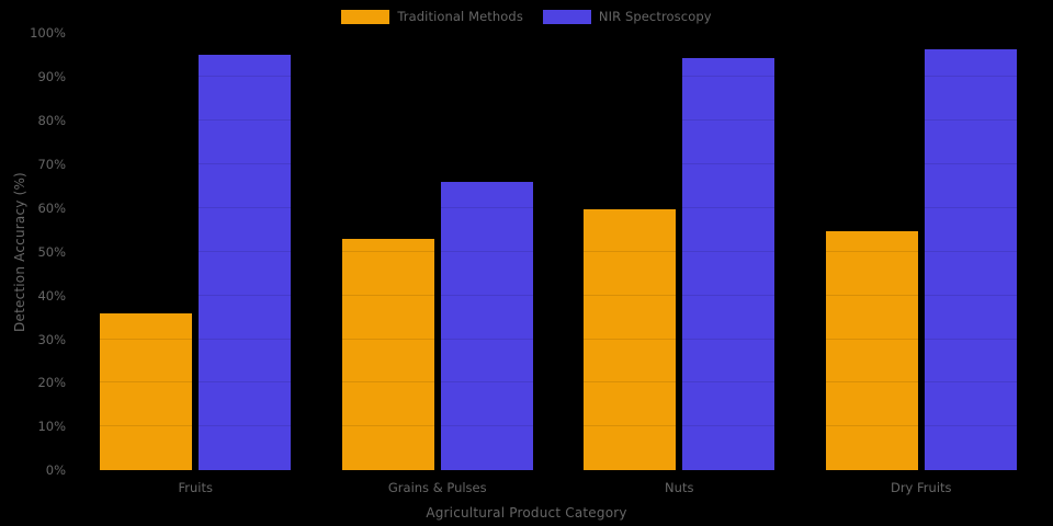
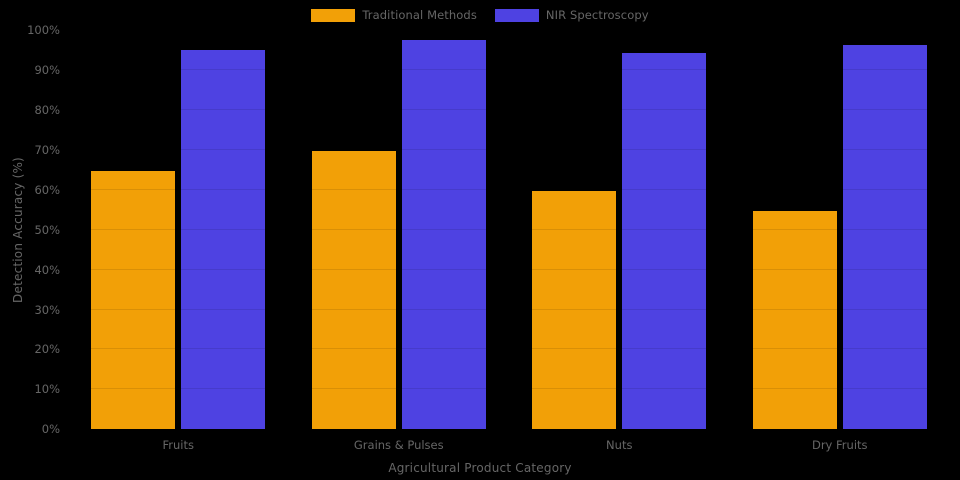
Traditional Methods/Fruits: 36% -> 65%
Traditional Methods/Grains & Pulses: 53% -> 70%
NIR Spectroscopy/Grains & Pulses: 66% -> 98%
